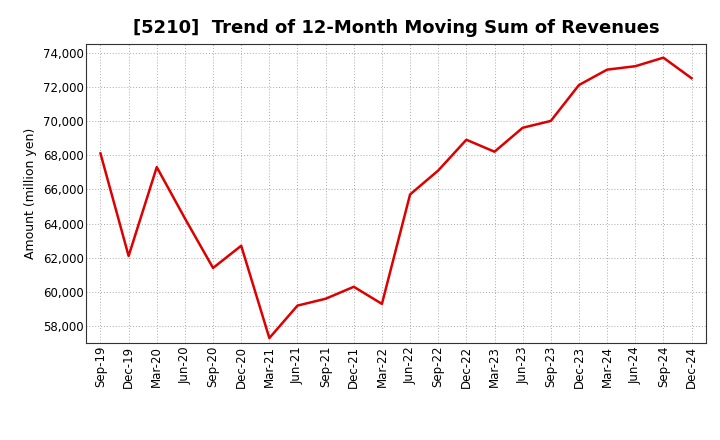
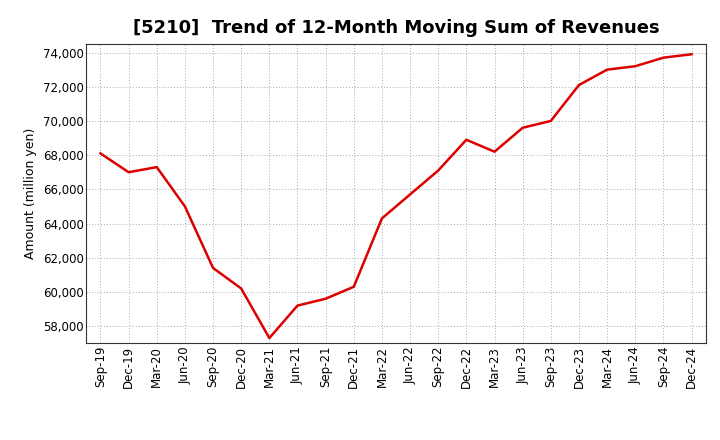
Dec-19: 62,100 -> 67,000
Jun-20: 64,300 -> 65,000
Dec-20: 62,700 -> 60,200
Mar-22: 59,300 -> 64,300
Dec-24: 72,500 -> 73,900
